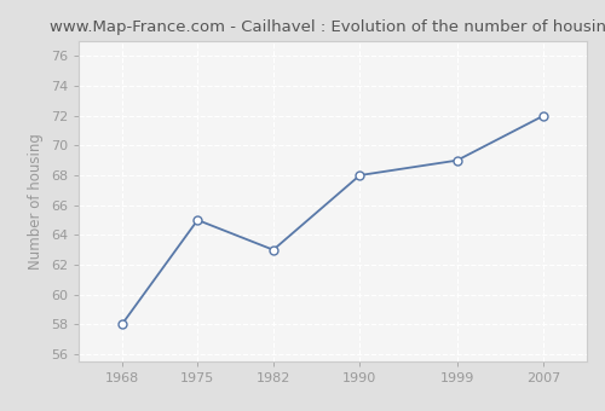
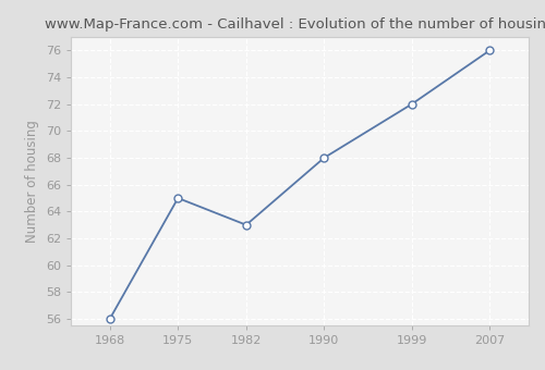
1968: 58 -> 56
1999: 69 -> 72
2007: 72 -> 76
